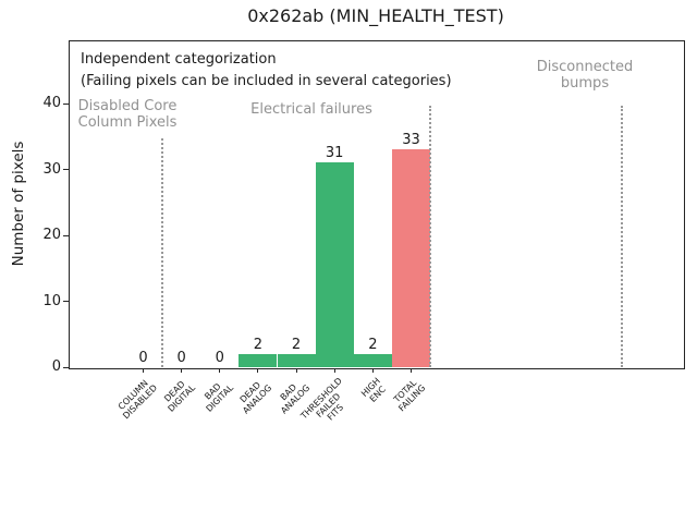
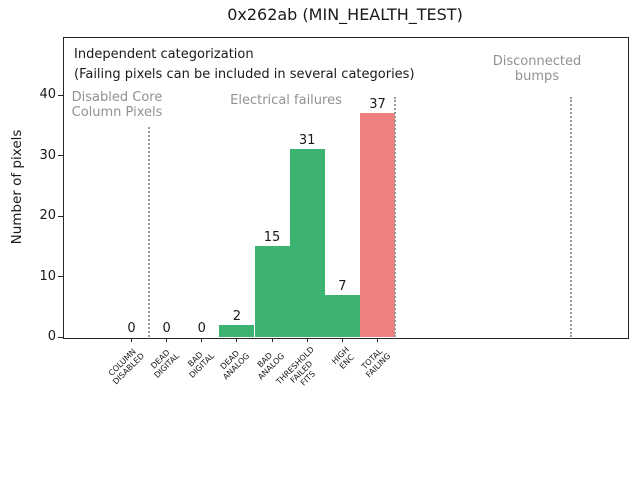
BAD ANALOG: 2 -> 15
HIGH ENC: 2 -> 7
TOTAL FAILING: 33 -> 37
